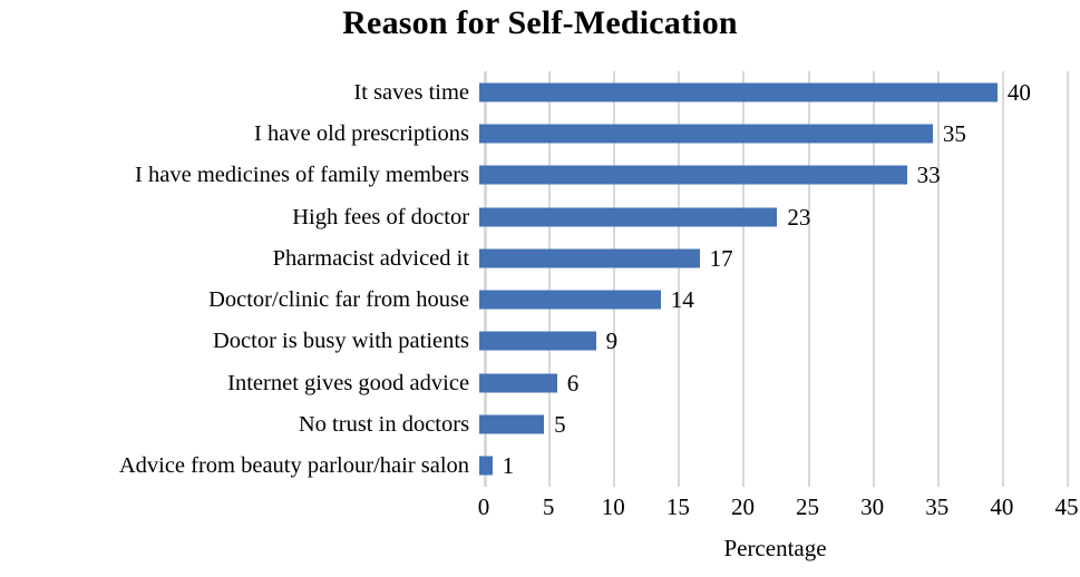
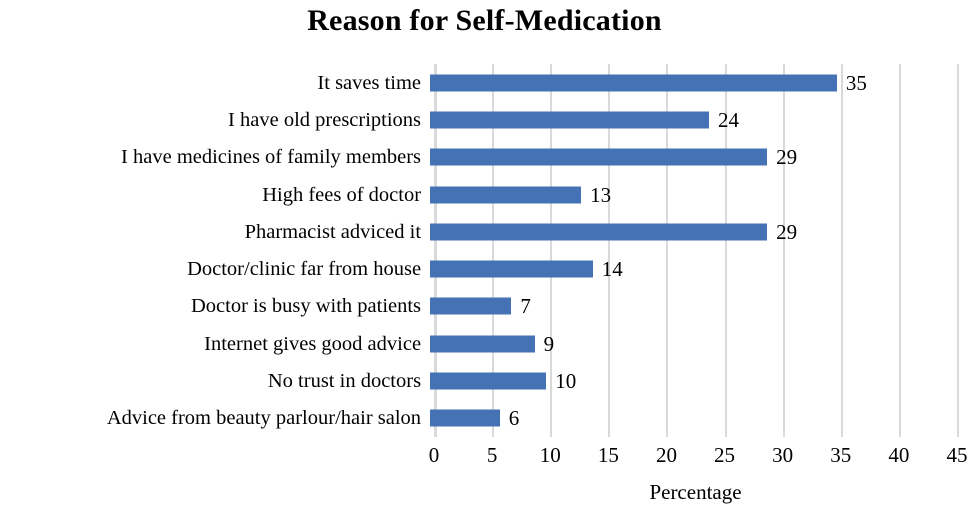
It saves time: 40 -> 35
I have old prescriptions: 35 -> 24
I have medicines of family members: 33 -> 29
High fees of doctor: 23 -> 13
Pharmacist adviced it: 17 -> 29
Doctor is busy with patients: 9 -> 7
Internet gives good advice: 6 -> 9
No trust in doctors: 5 -> 10
Advice from beauty parlour/hair salon: 1 -> 6
